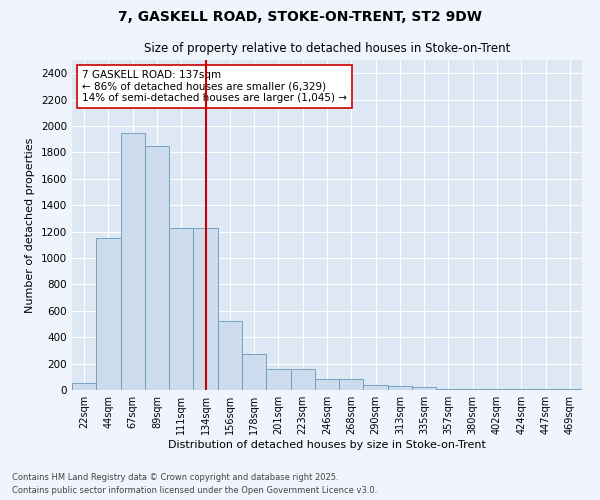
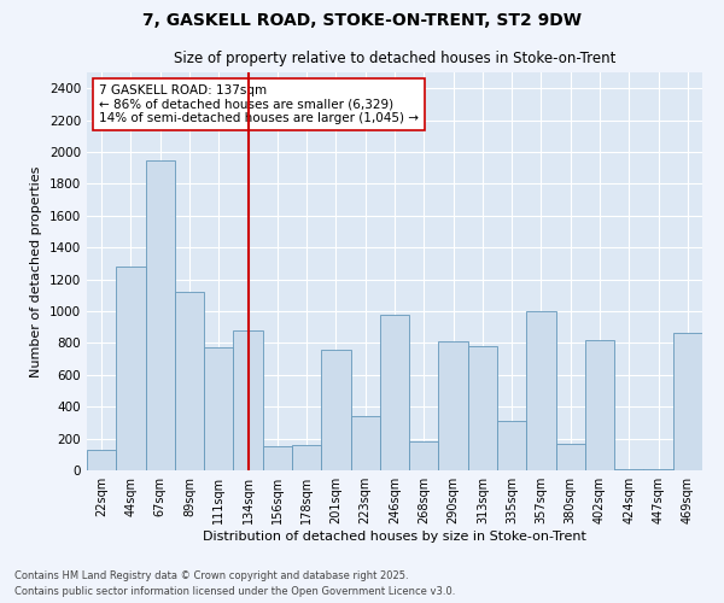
22sqm: 50 -> 130
44sqm: 1150 -> 1280
89sqm: 1850 -> 1120
111sqm: 1220 -> 770
134sqm: 1220 -> 880
156sqm: 520 -> 150
178sqm: 270 -> 160
201sqm: 160 -> 760
223sqm: 160 -> 340
246sqm: 80 -> 980
268sqm: 80 -> 180
290sqm: 40 -> 810
313sqm: 30 -> 780
335sqm: 20 -> 310
357sqm: 10 -> 1000
380sqm: 10 -> 170
402sqm: 10 -> 820
469sqm: 10 -> 860
